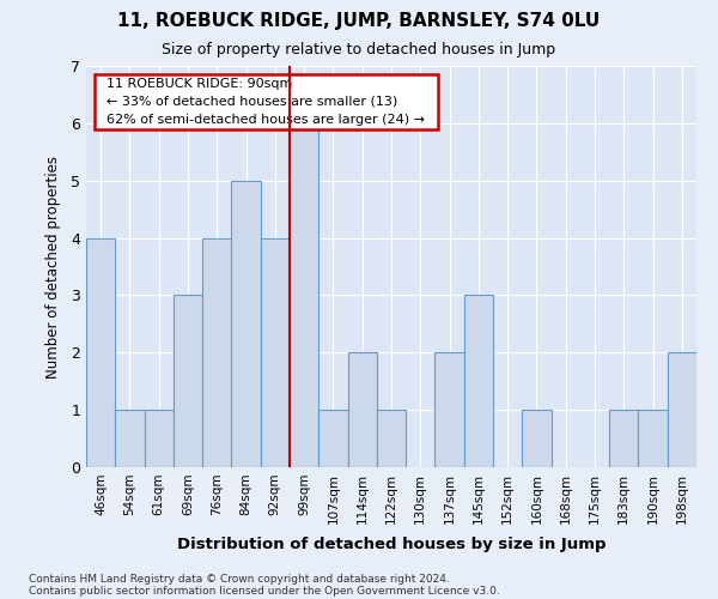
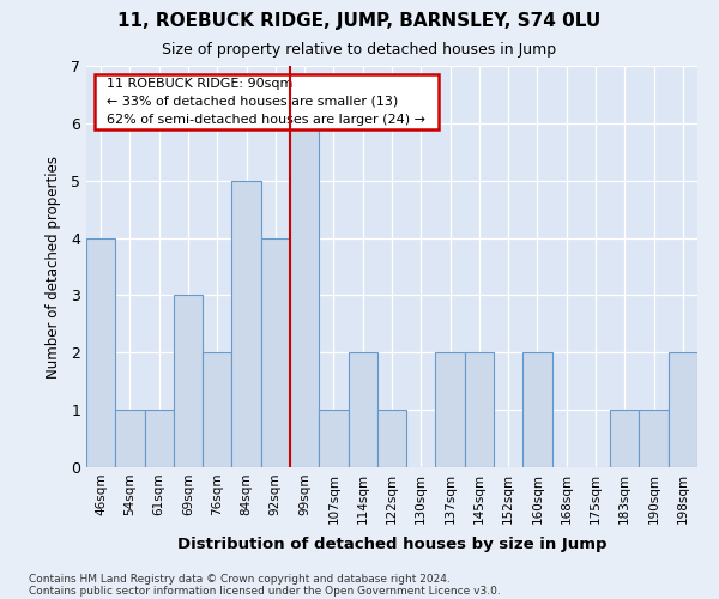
76sqm: 4 -> 2
145sqm: 3 -> 2
160sqm: 1 -> 2
